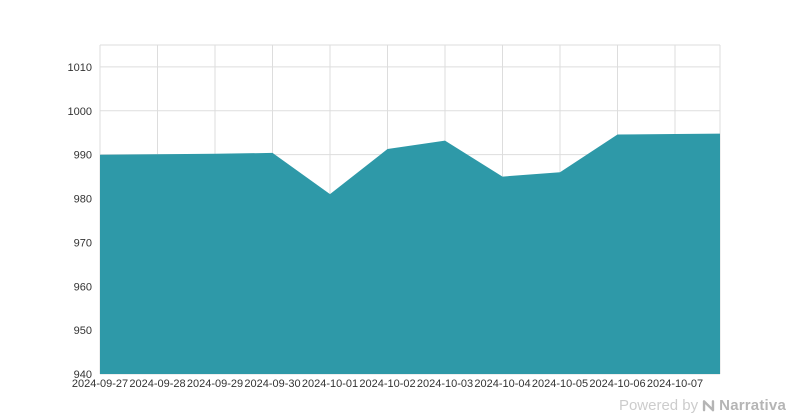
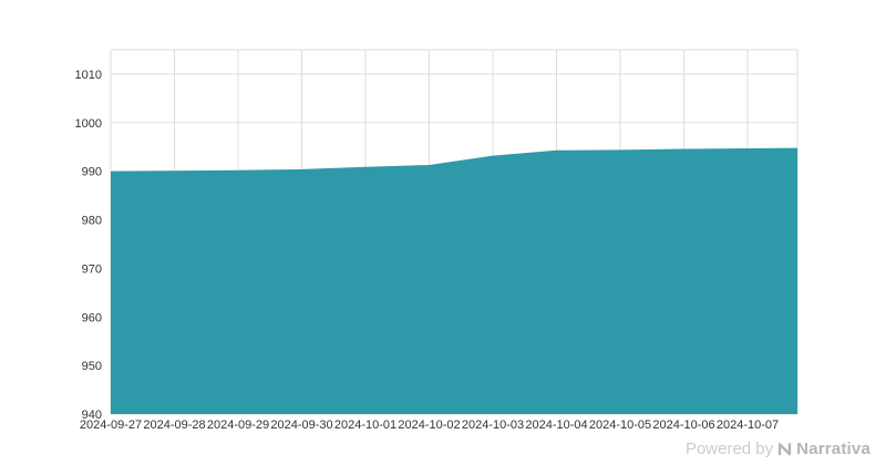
2024-10-01: 981 -> 991
2024-10-04: 985 -> 994
2024-10-05: 986 -> 994
